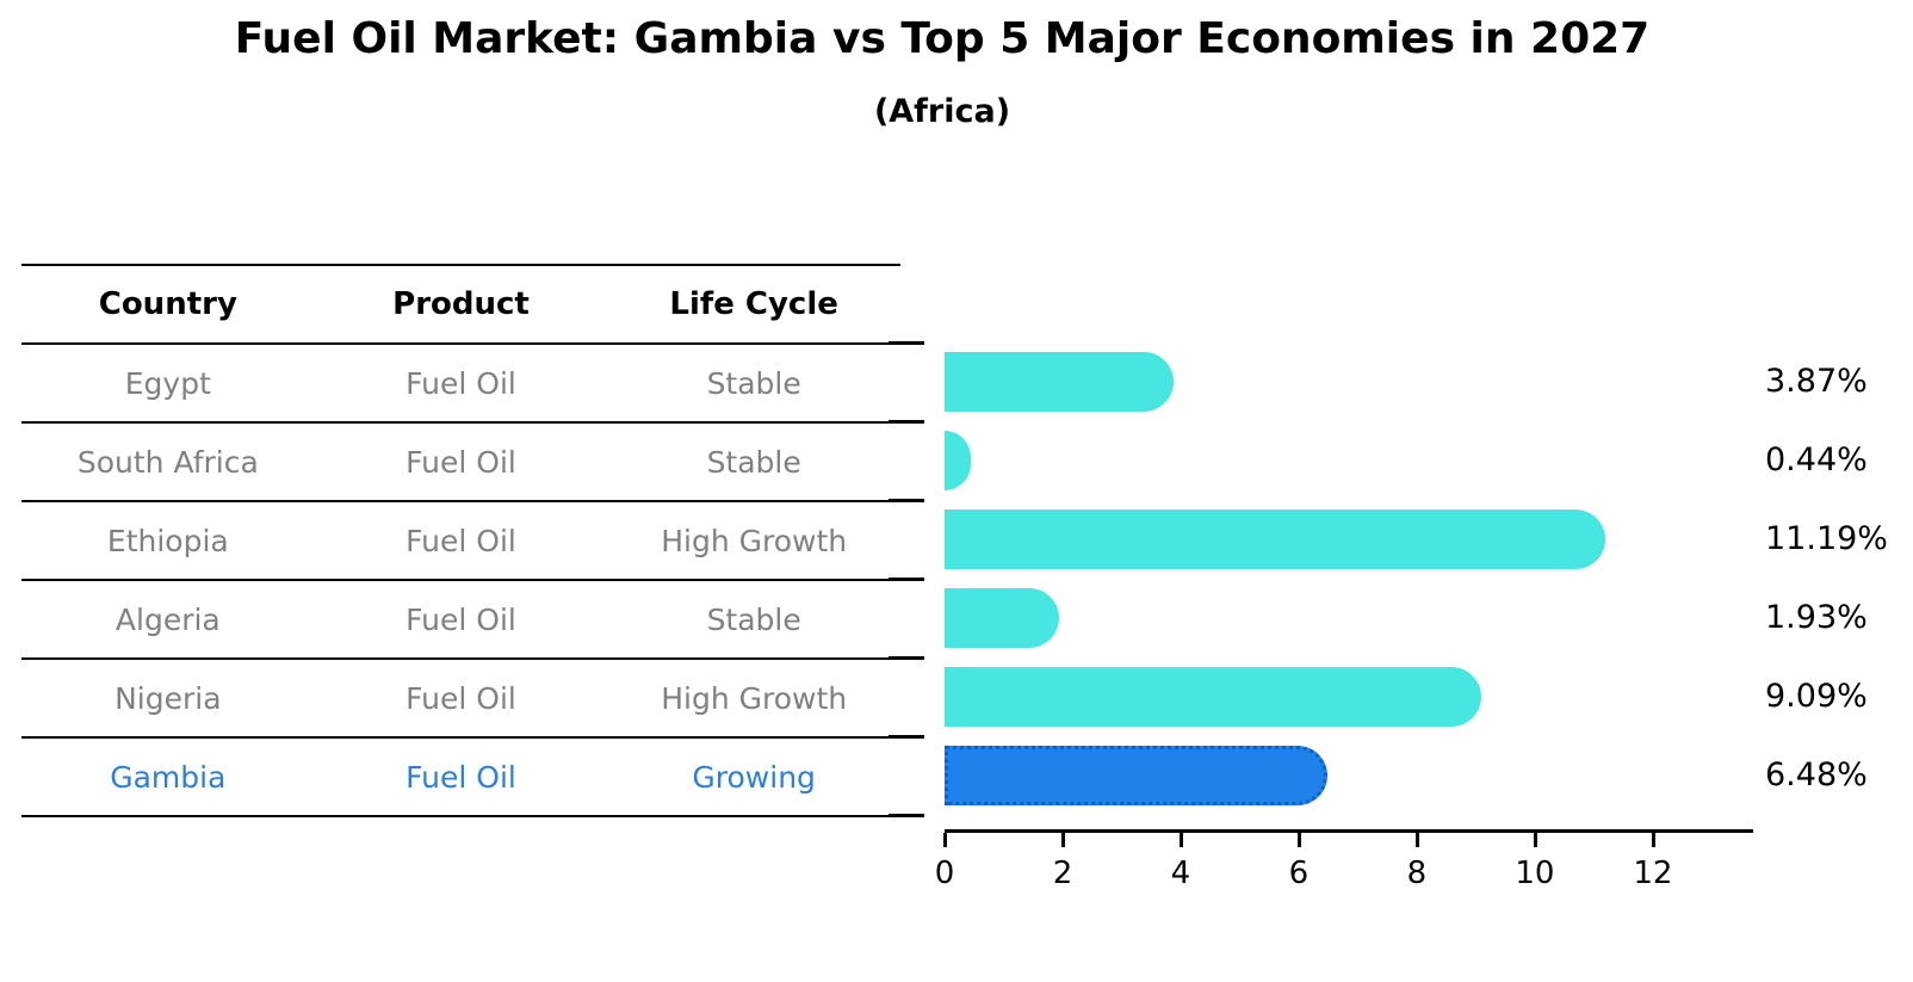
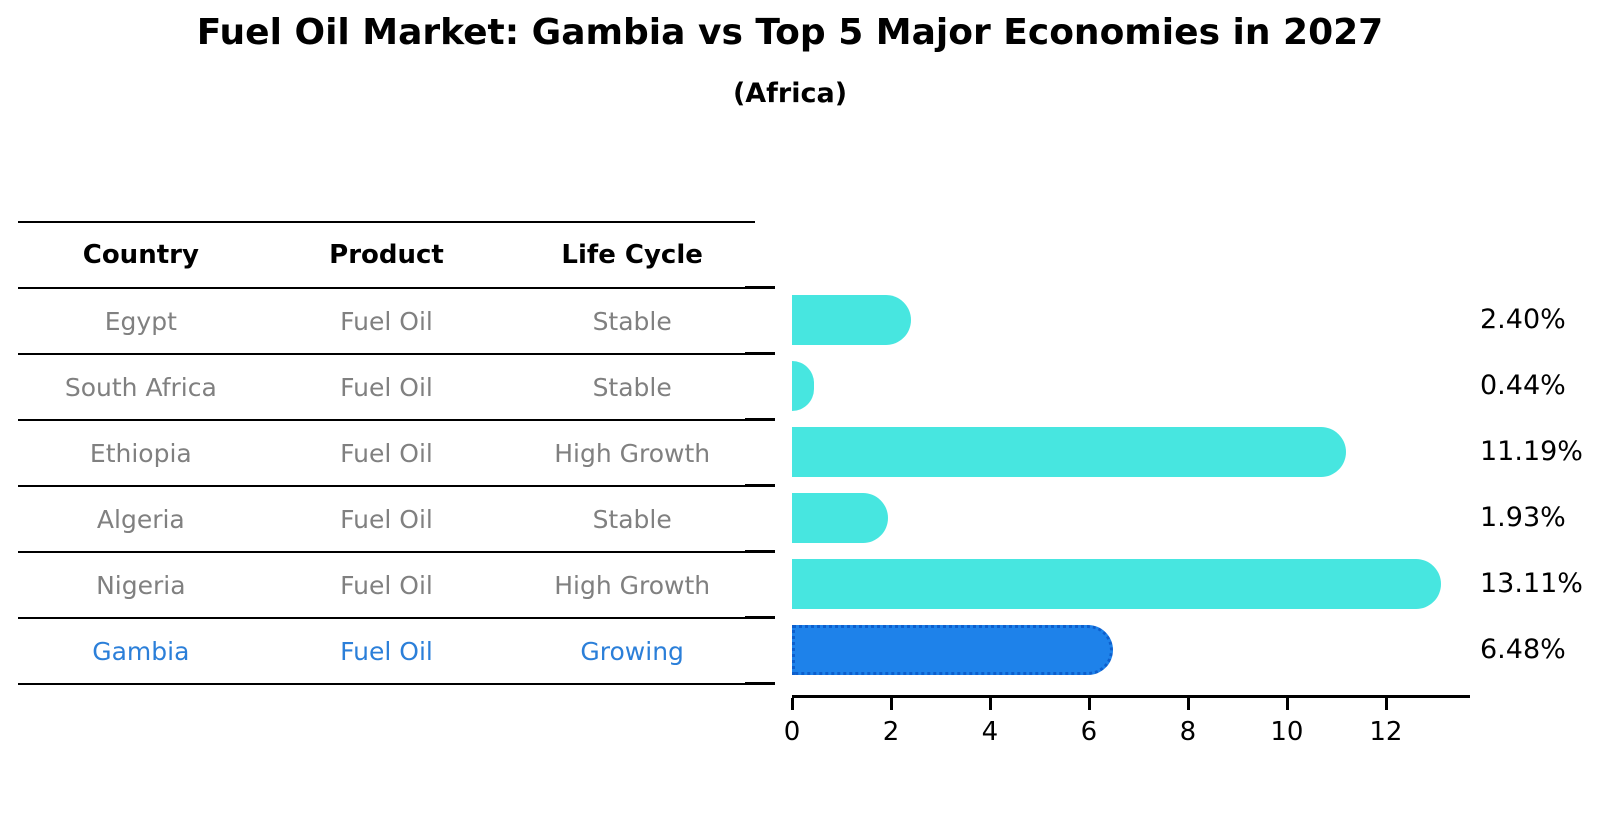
Egypt: 3.87% -> 2.40%
Nigeria: 9.09% -> 13.11%
